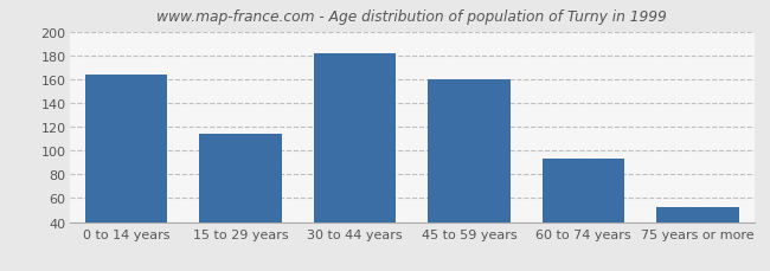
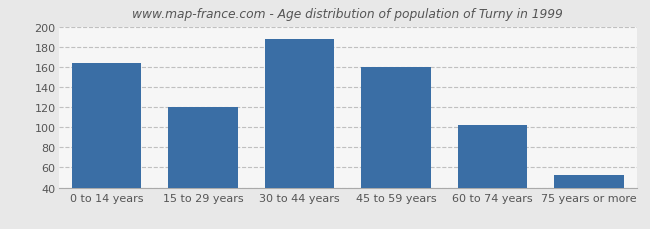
15 to 29 years: 114 -> 120
30 to 44 years: 182 -> 188
60 to 74 years: 93 -> 102
